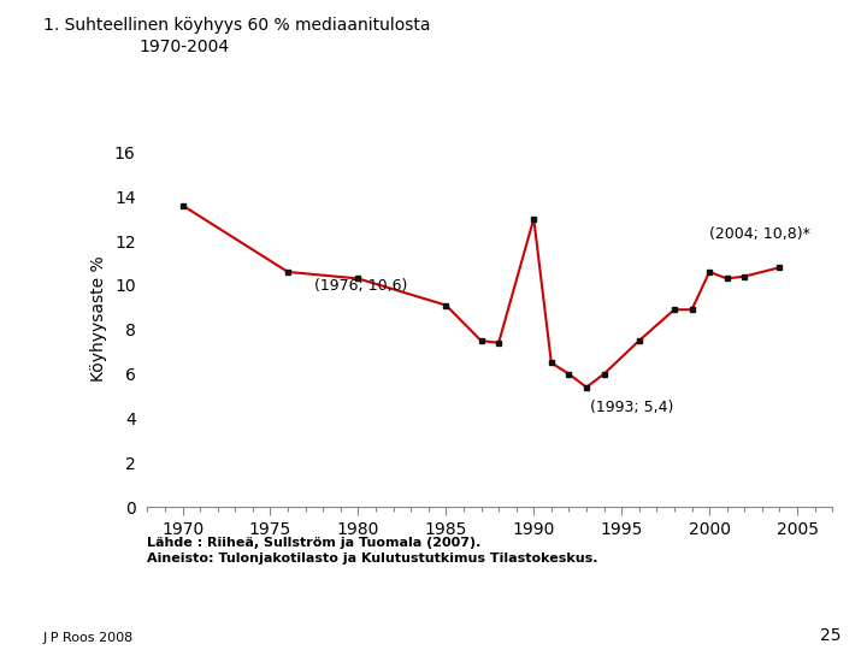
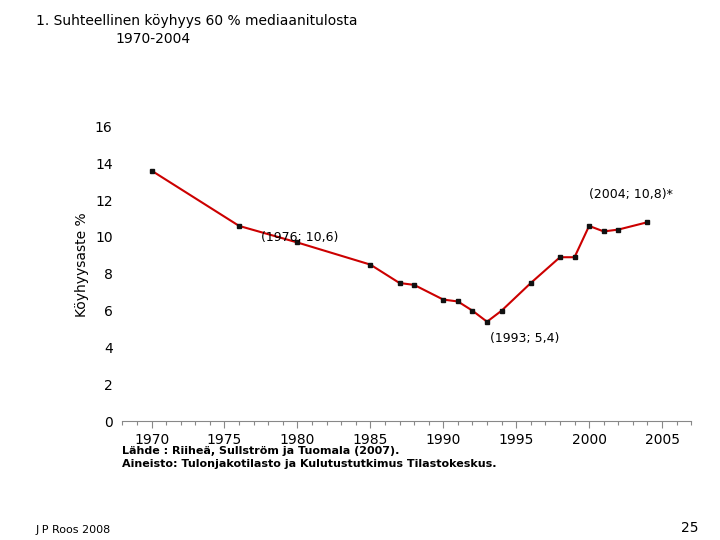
1980: 10.3 -> 9.7
1985: 9.1 -> 8.5
1990: 13.0 -> 6.6
